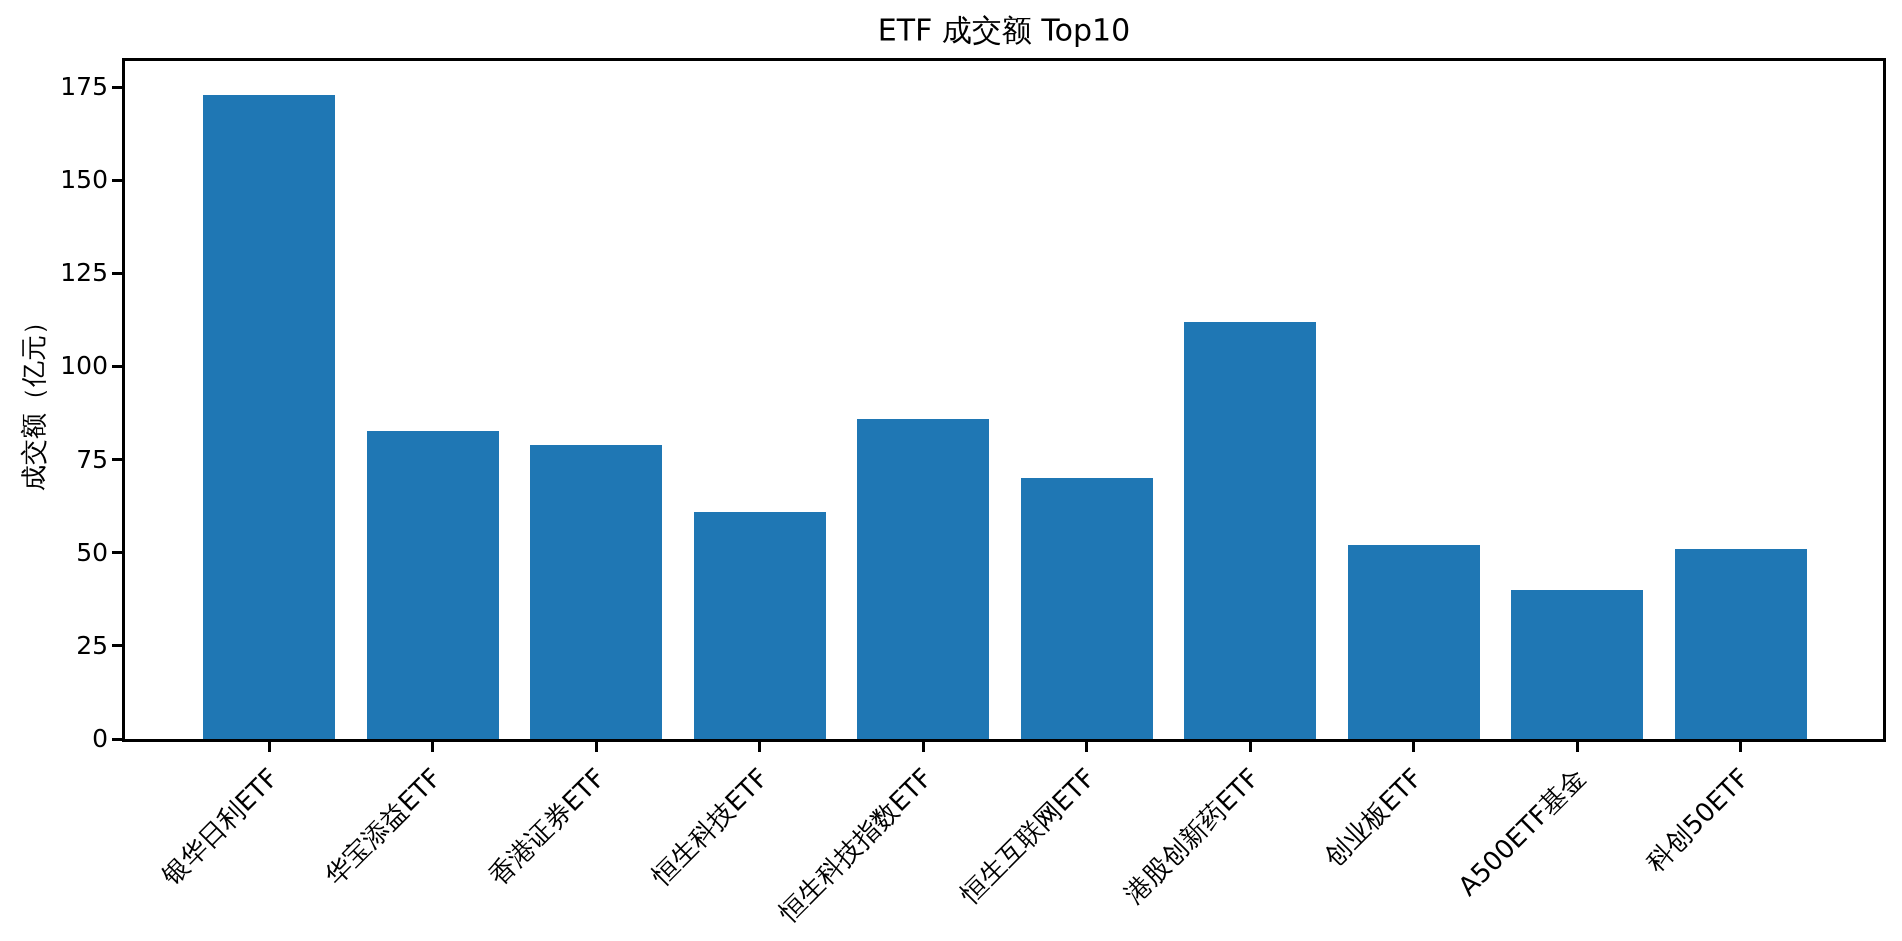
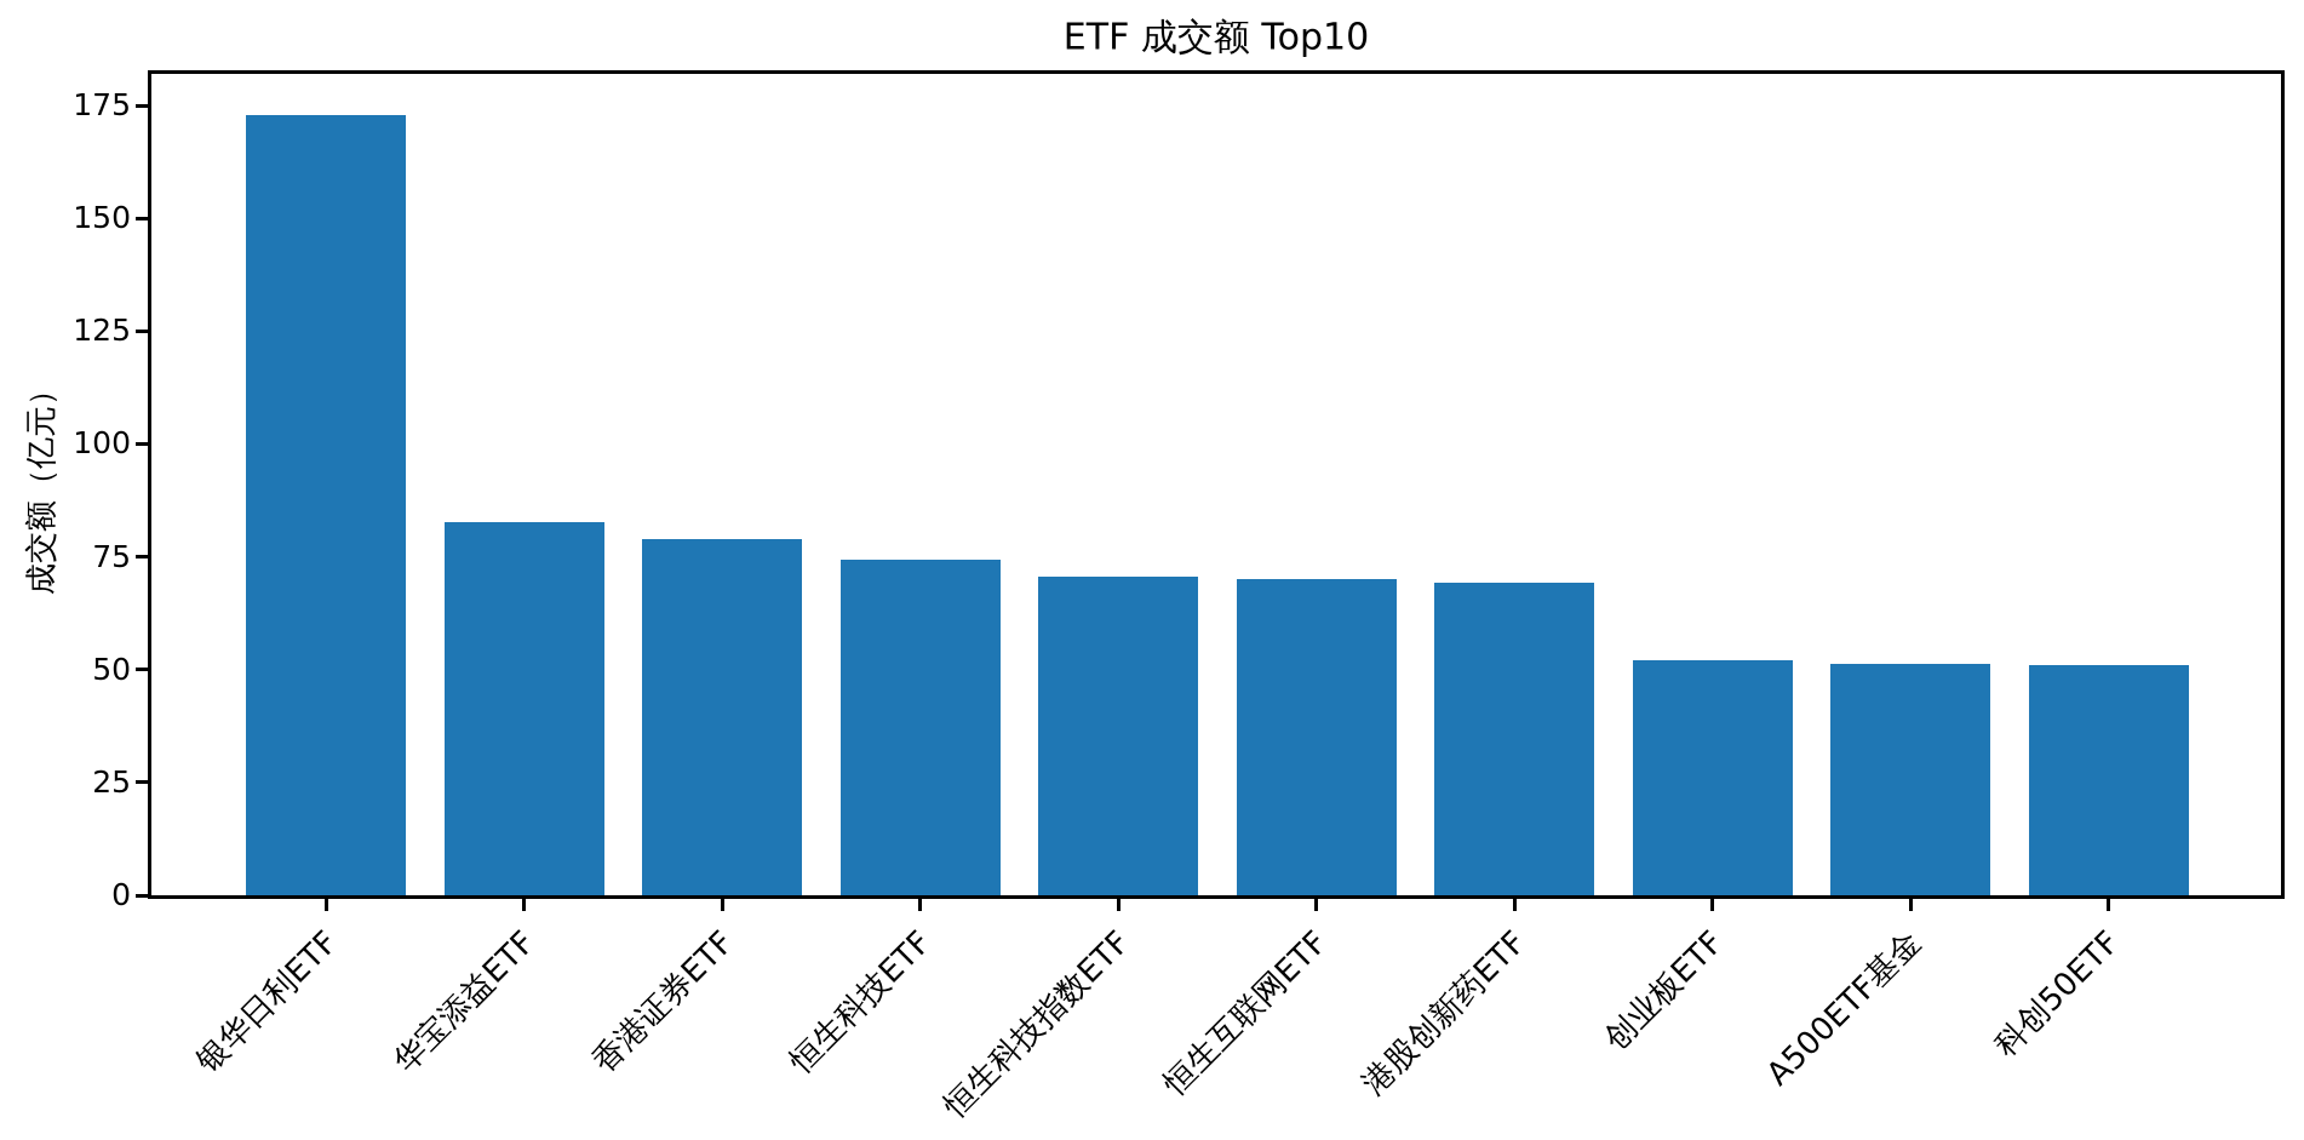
恒生科技ETF: 61 -> 74
恒生科技指数ETF: 86 -> 71
港股创新药ETF: 112 -> 69
A500ETF基金: 40 -> 51
